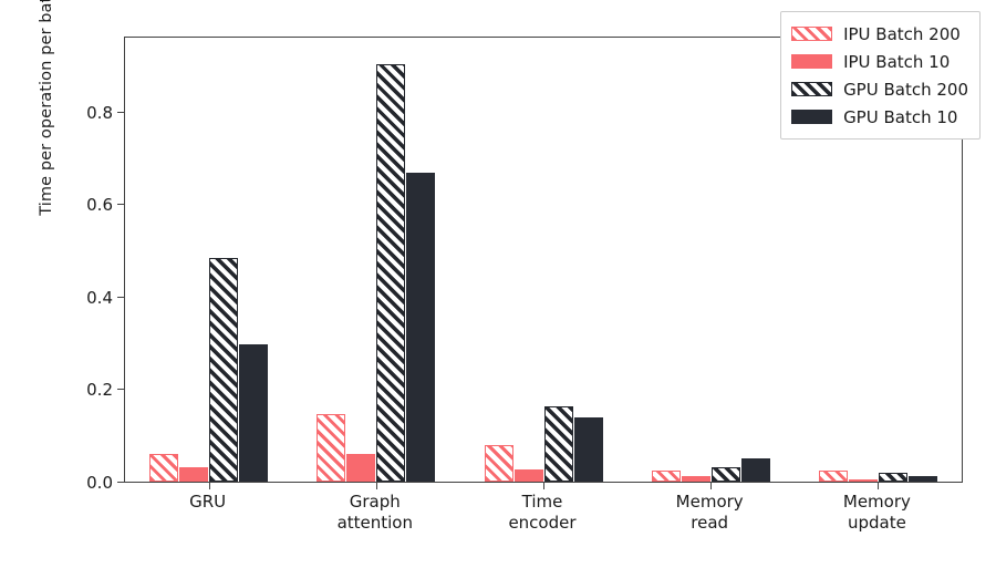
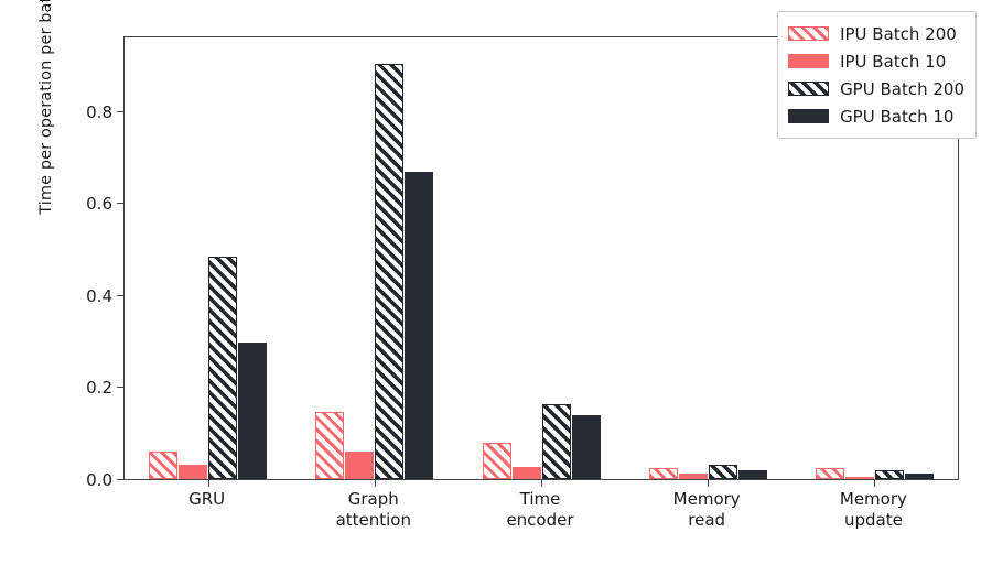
GPU Batch 10/Memory read: 0.05 -> 0.02
